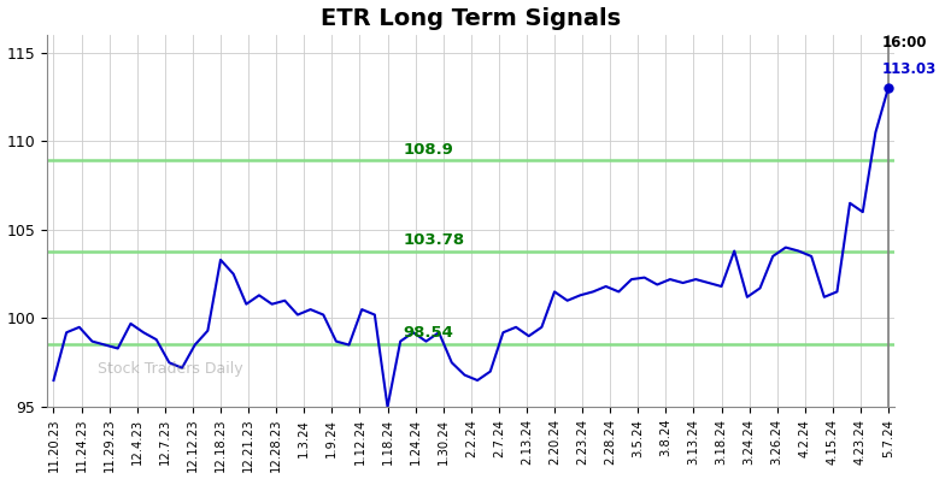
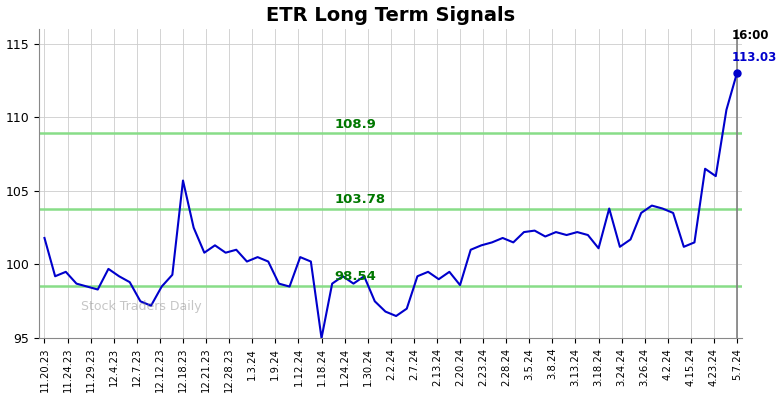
11.20.23: 96.5 -> 101.8
12.18.23: 103.3 -> 105.7
2.20.24: 101.5 -> 98.6
3.18.24: 101.8 -> 101.1
